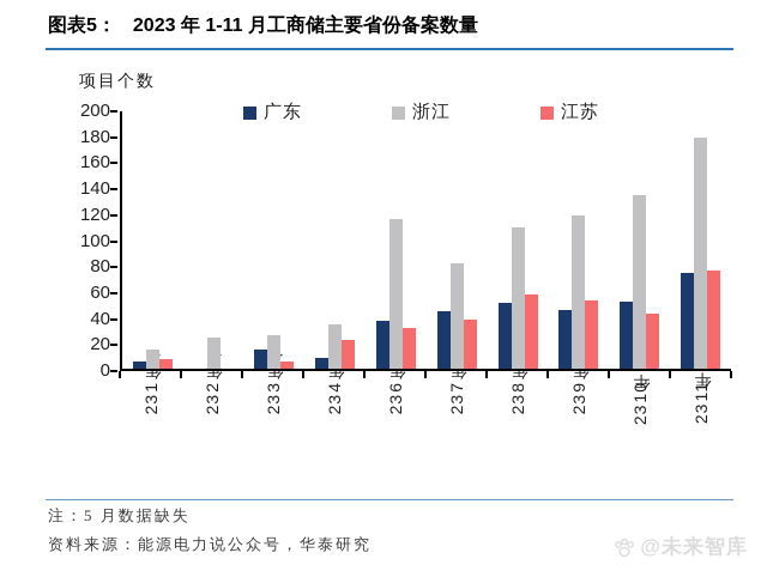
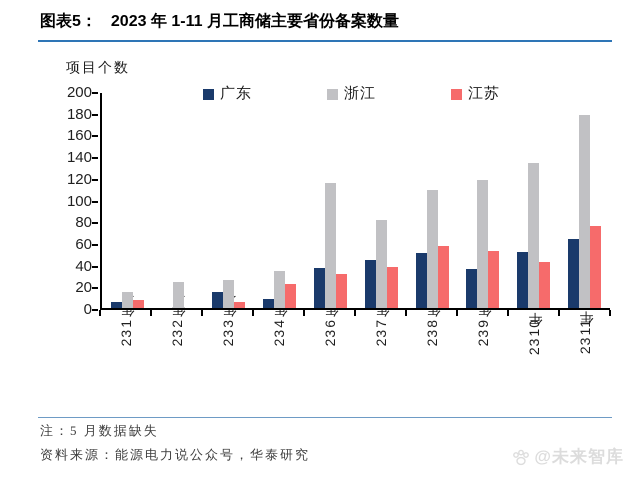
广东/23年9月: 45 -> 36
广东/23年11月: 74 -> 64
